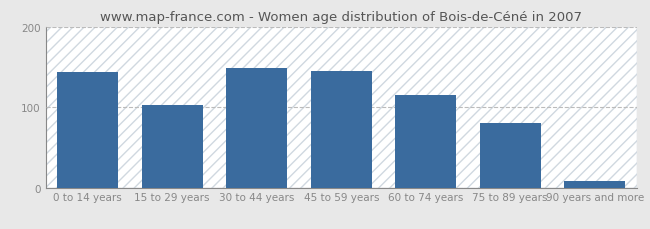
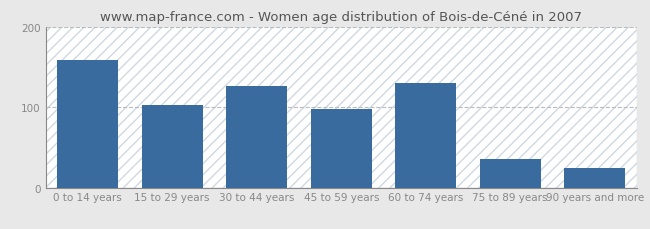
0 to 14 years: 143 -> 158
30 to 44 years: 148 -> 126
45 to 59 years: 145 -> 98
60 to 74 years: 115 -> 130
75 to 89 years: 80 -> 36
90 years and more: 8 -> 24
